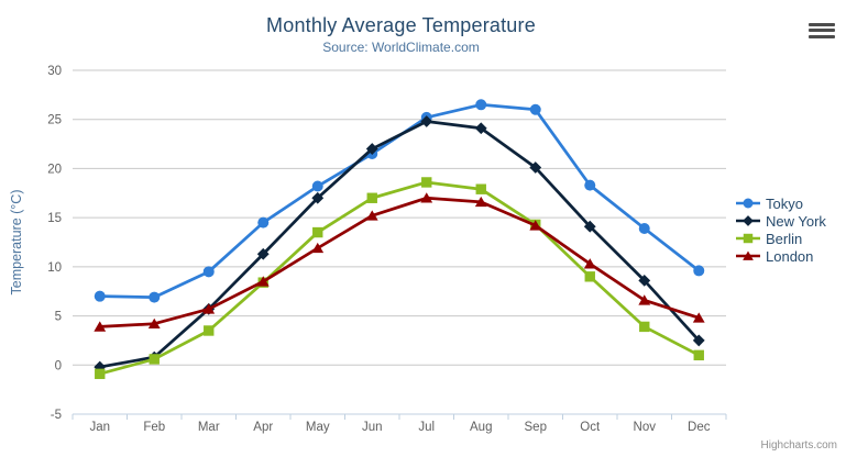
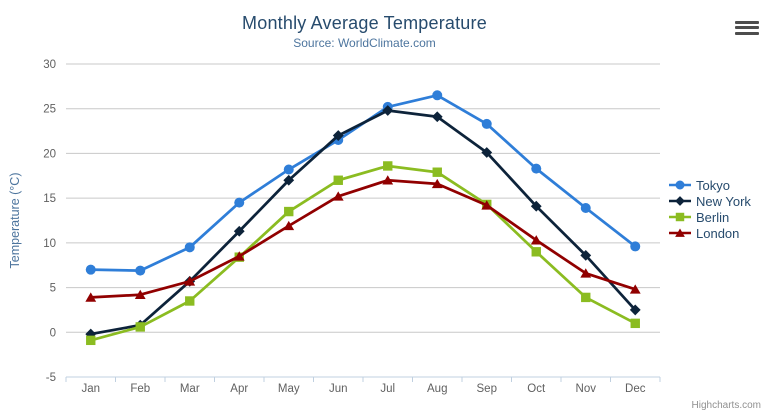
Tokyo/Sep: 26 -> 23
